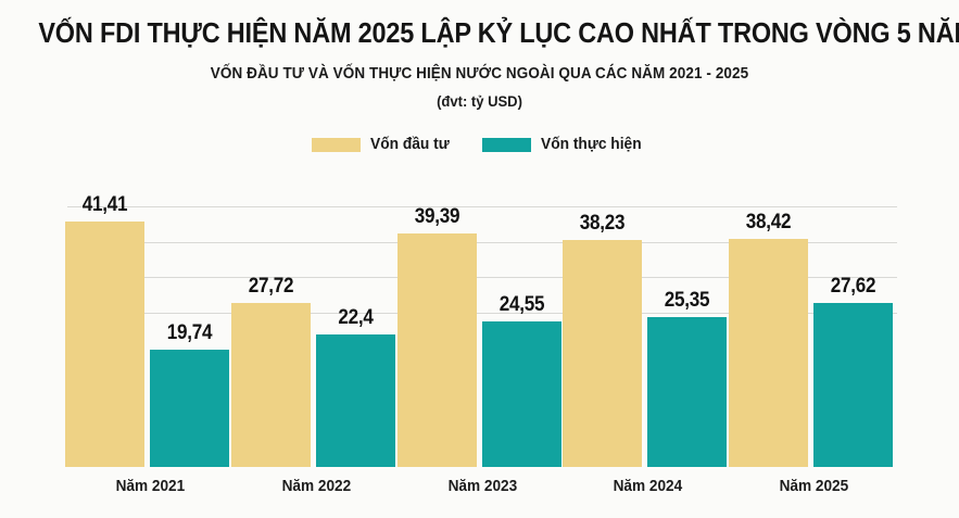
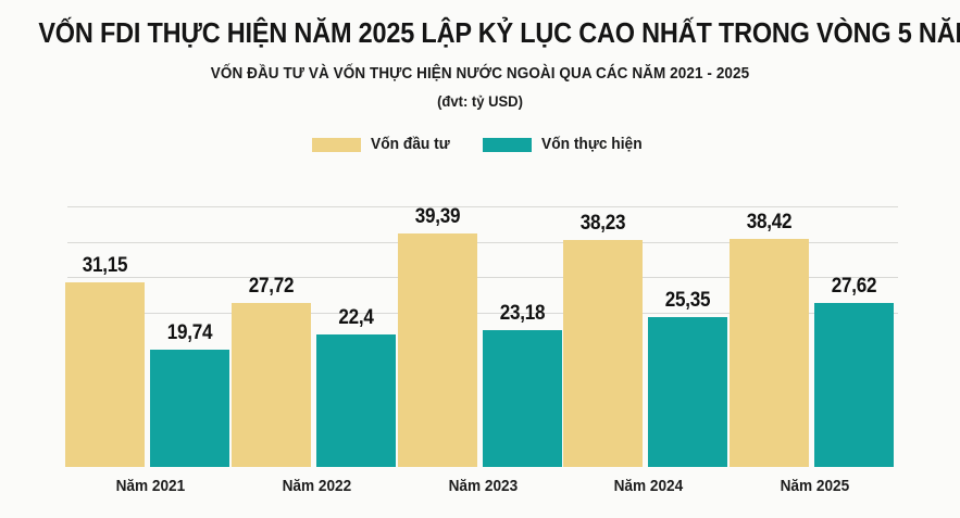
Vốn đầu tư/Năm 2021: 41,41 -> 31,15
Vốn thực hiện/Năm 2023: 24,55 -> 23,18
